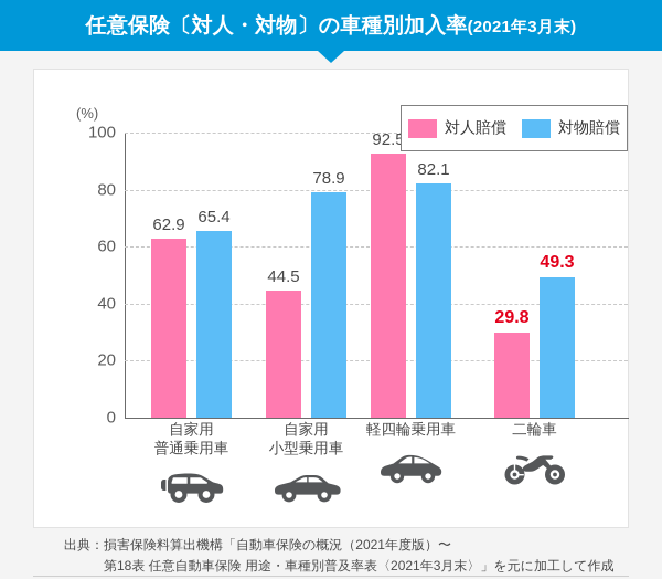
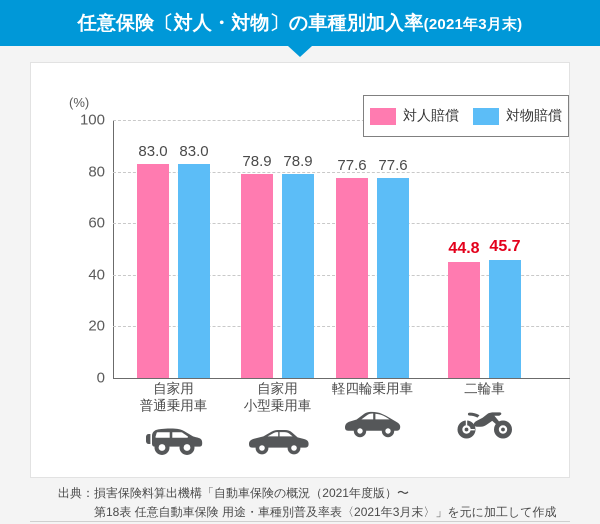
対人賠償/自家用 普通乗用車: 62.9 -> 83.0
対物賠償/自家用 普通乗用車: 65.4 -> 83.0
対人賠償/自家用 小型乗用車: 44.5 -> 78.9
対人賠償/軽四輪乗用車: 92.5 -> 77.6
対物賠償/軽四輪乗用車: 82.1 -> 77.6
対人賠償/二輪車: 29.8 -> 44.8
対物賠償/二輪車: 49.3 -> 45.7
